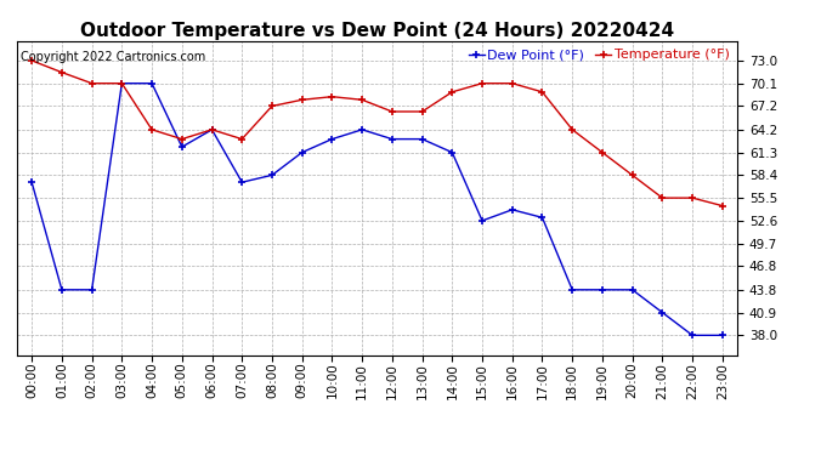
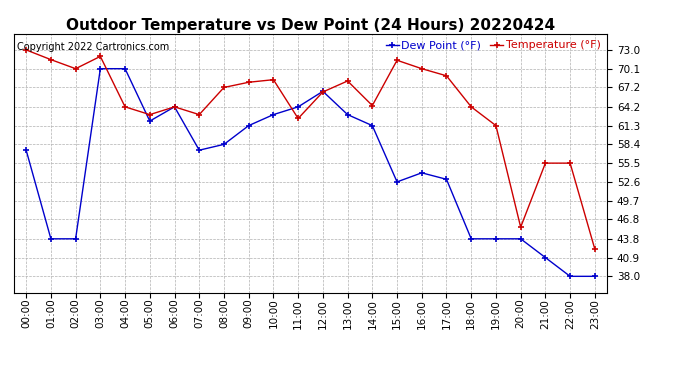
Temperature (°F)/03:00: 70.1 -> 72.0
Temperature (°F)/11:00: 68.0 -> 62.4
Dew Point (°F)/12:00: 63.0 -> 66.6
Temperature (°F)/13:00: 66.5 -> 68.2
Temperature (°F)/14:00: 69.0 -> 64.4
Temperature (°F)/15:00: 70.1 -> 71.4
Temperature (°F)/20:00: 58.4 -> 45.6
Temperature (°F)/23:00: 54.5 -> 42.2
